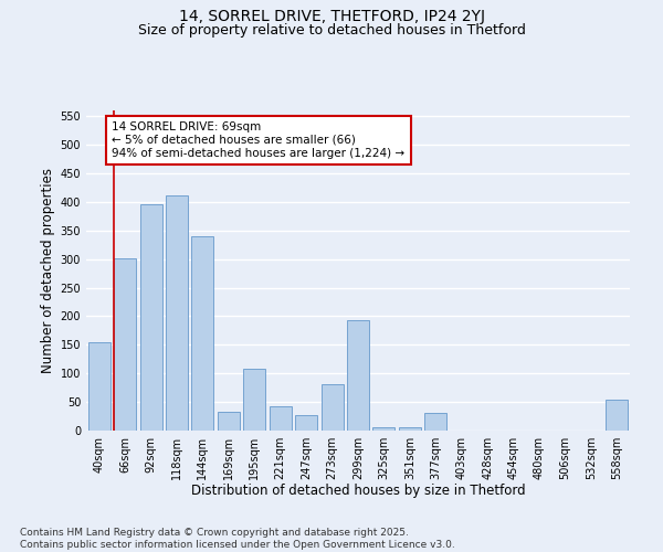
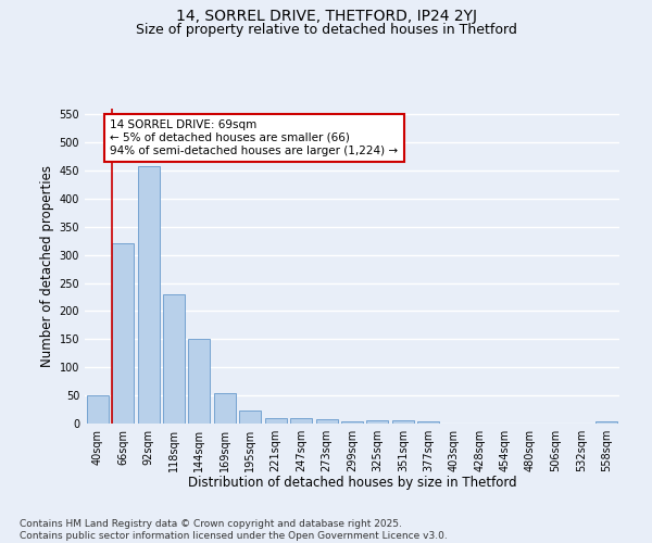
40sqm: 154 -> 50
66sqm: 302 -> 320
92sqm: 396 -> 457
118sqm: 412 -> 230
144sqm: 340 -> 150
169sqm: 32 -> 55
195sqm: 108 -> 23
221sqm: 42 -> 10
247sqm: 28 -> 10
273sqm: 82 -> 8
299sqm: 194 -> 3
377sqm: 30 -> 3
558sqm: 54 -> 3
